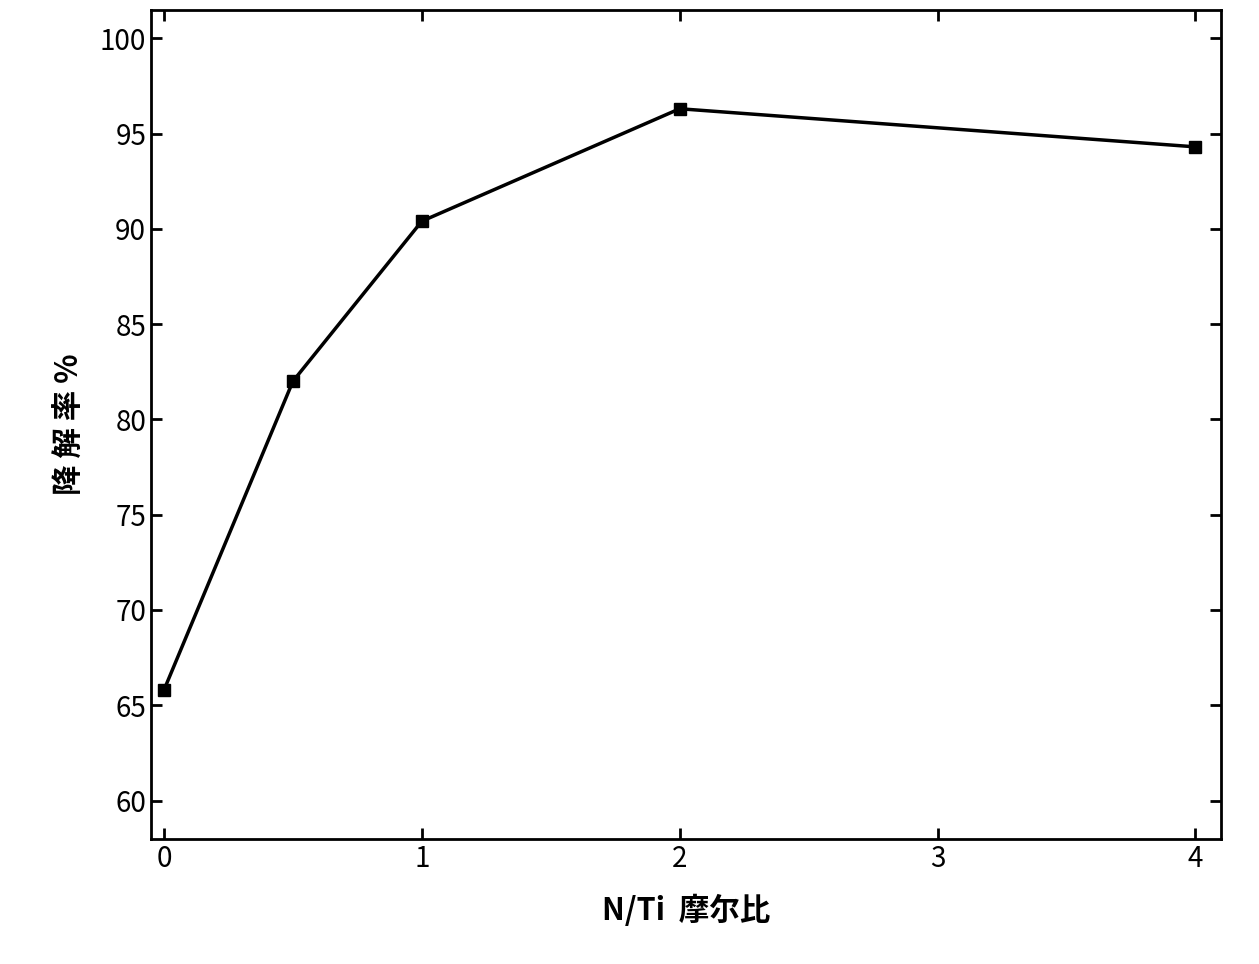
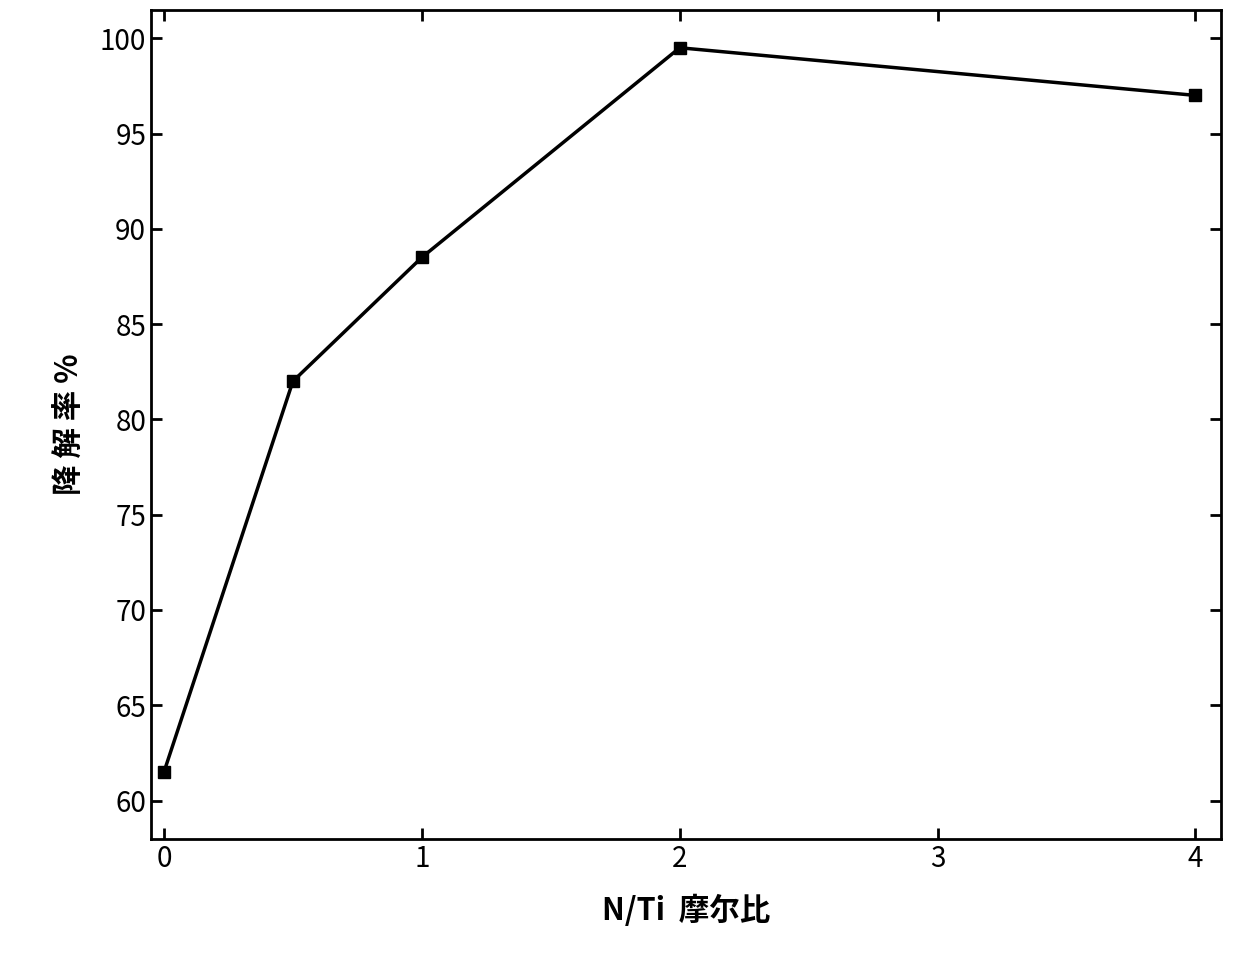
0: 65.8 -> 61.5
1: 90.4 -> 88.5
2: 96.3 -> 99.5
4: 94.3 -> 97.0
